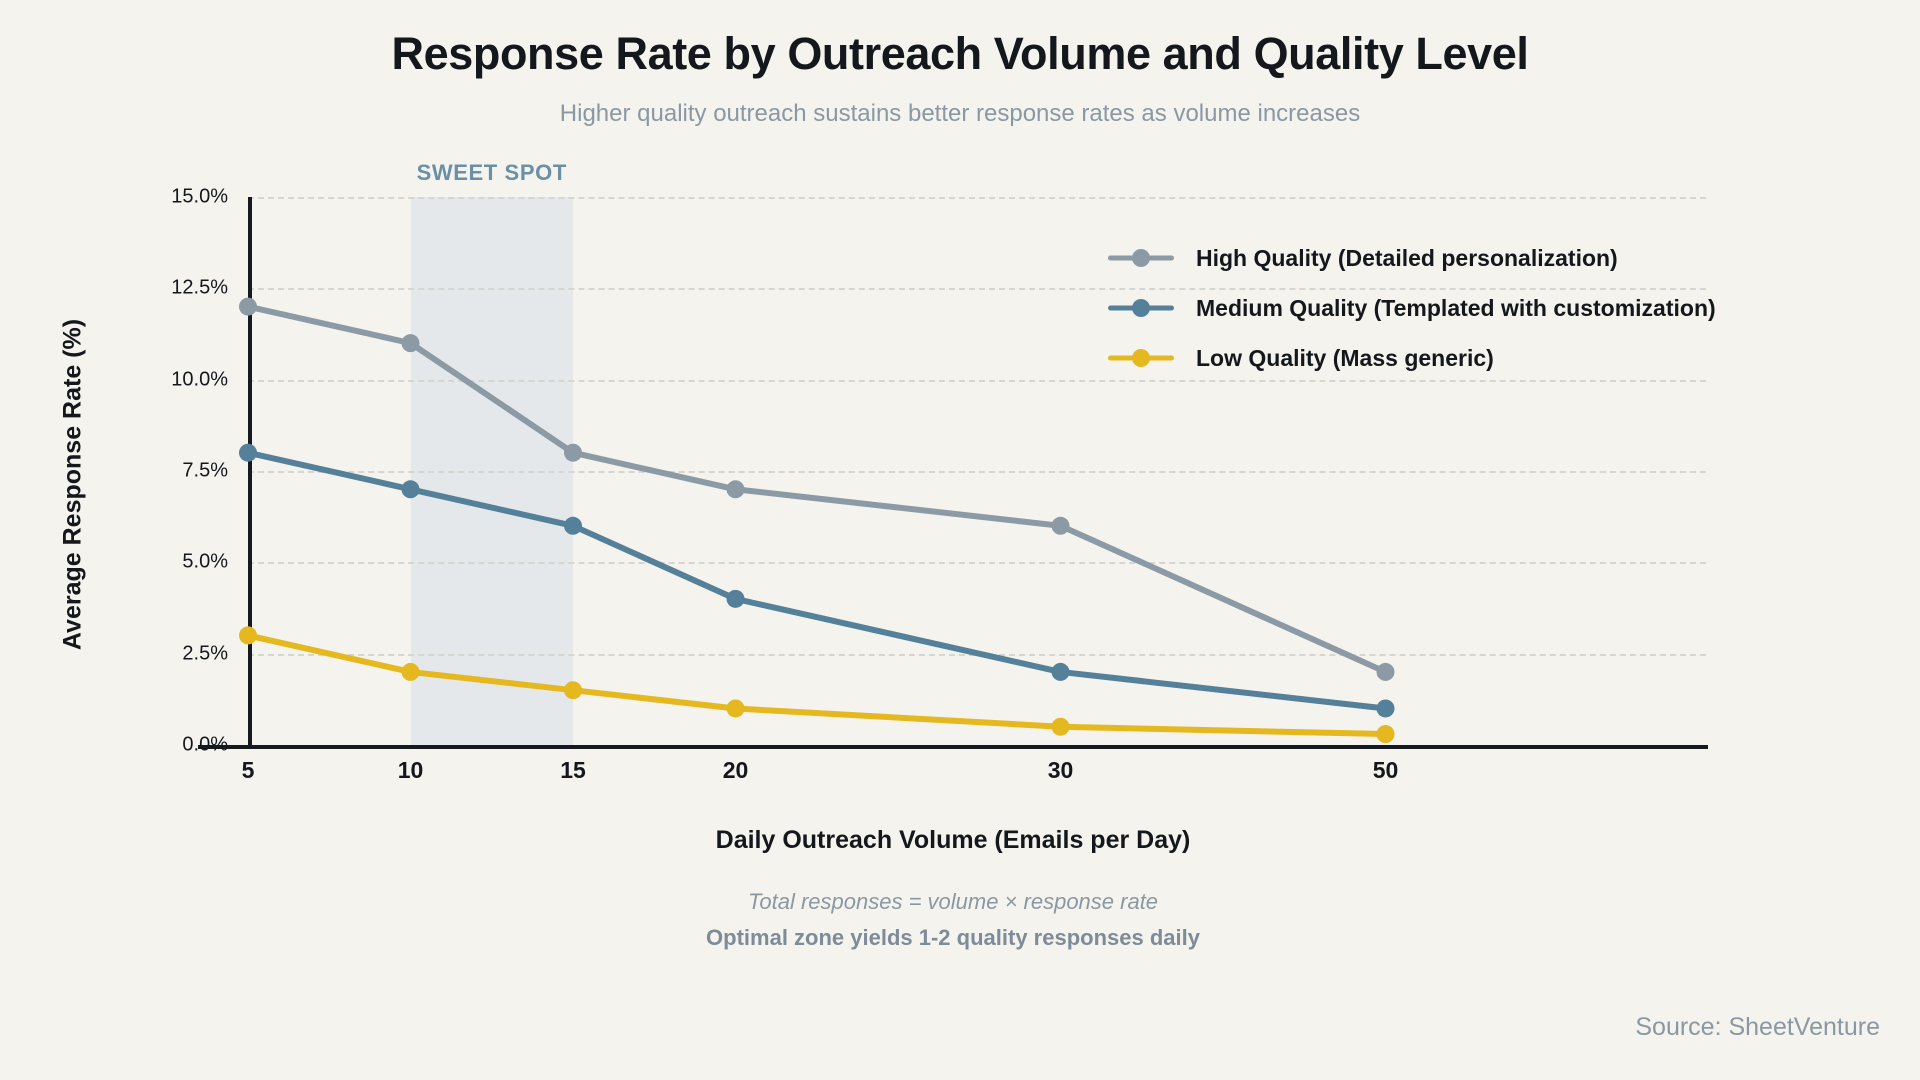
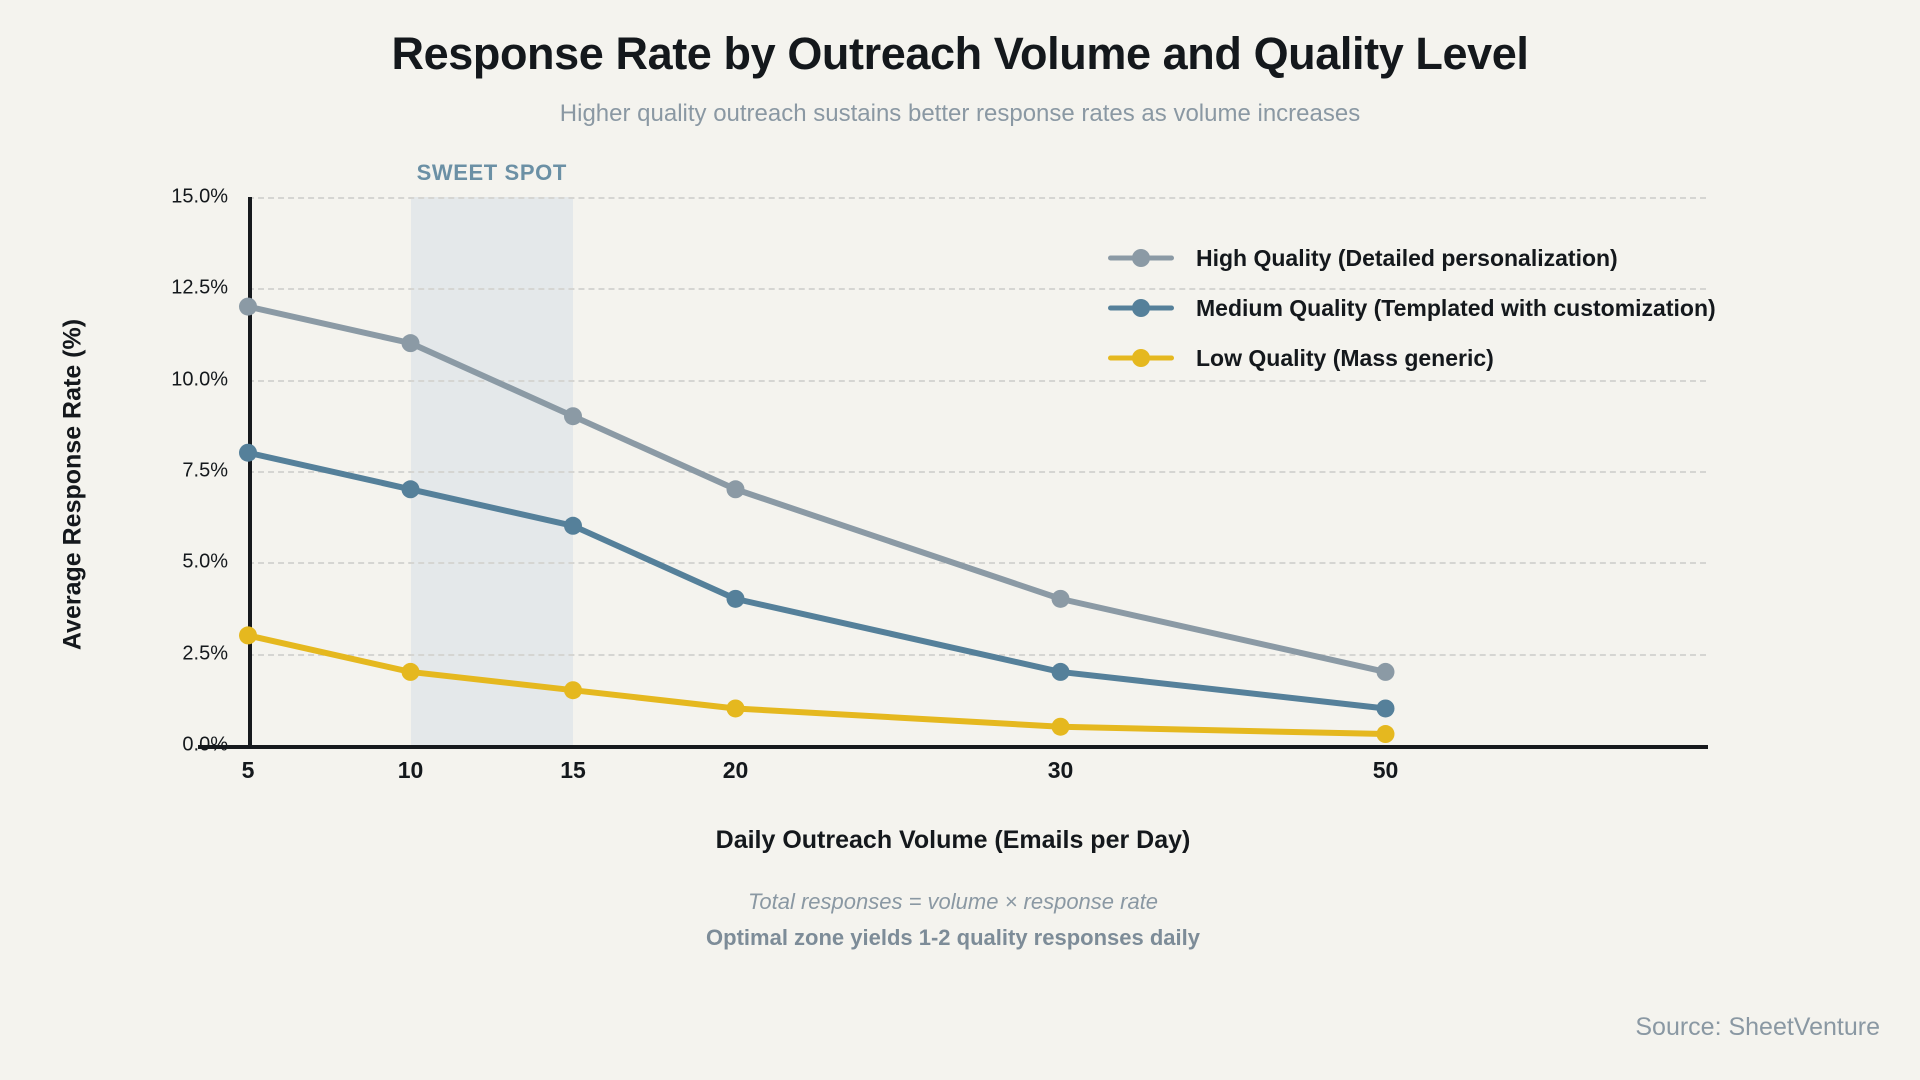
High Quality (Detailed personalization)/15: 8% -> 9%
High Quality (Detailed personalization)/30: 6% -> 4%
